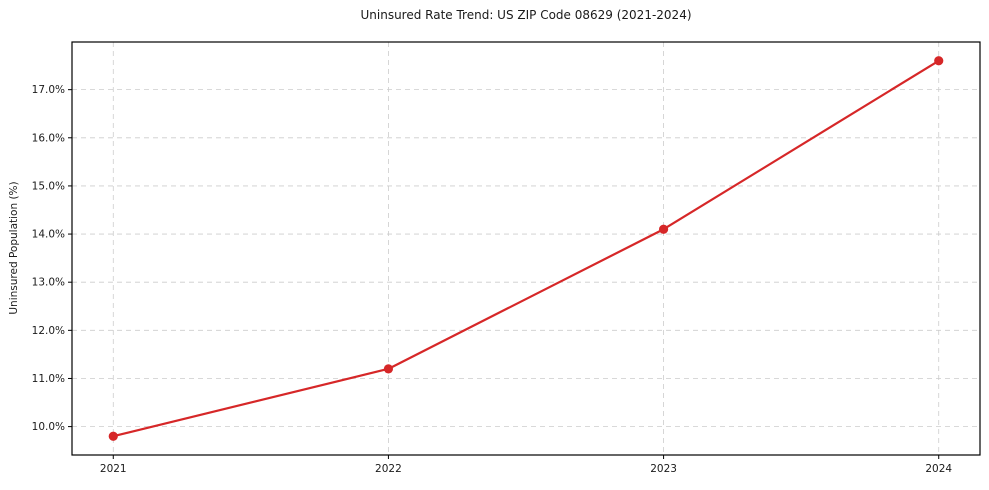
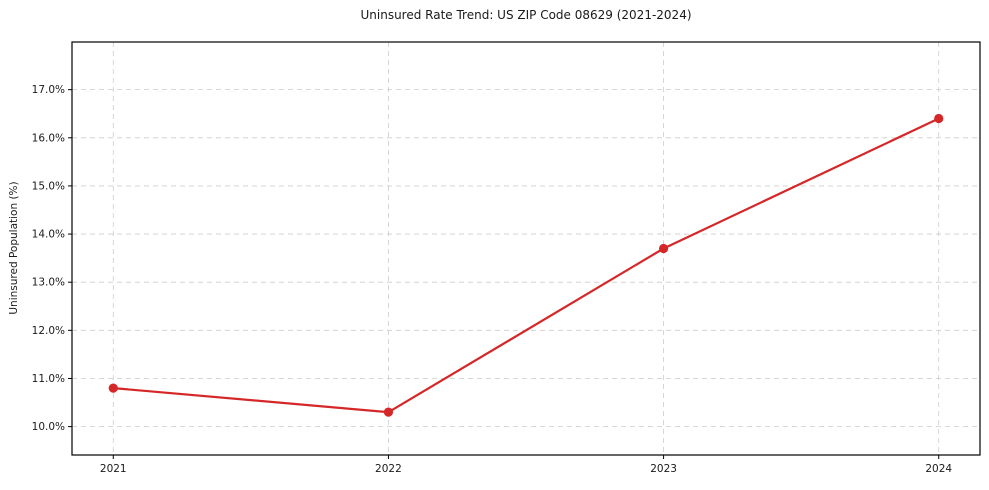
2021: 9.8% -> 10.8%
2022: 11.2% -> 10.3%
2023: 14.1% -> 13.7%
2024: 17.6% -> 16.4%
